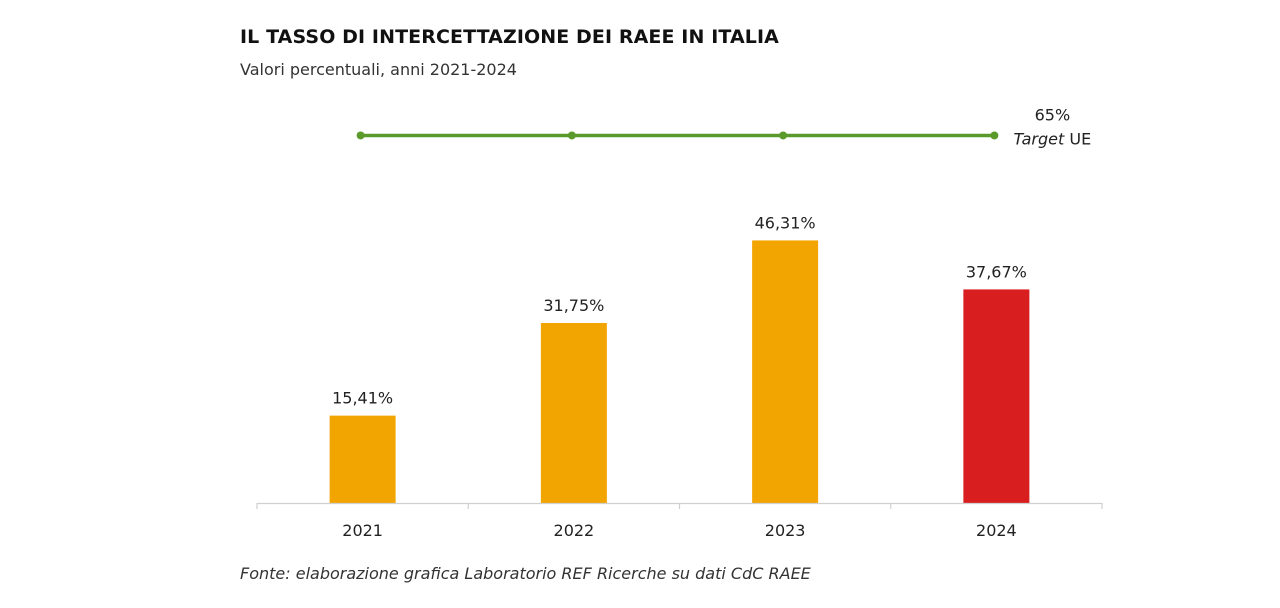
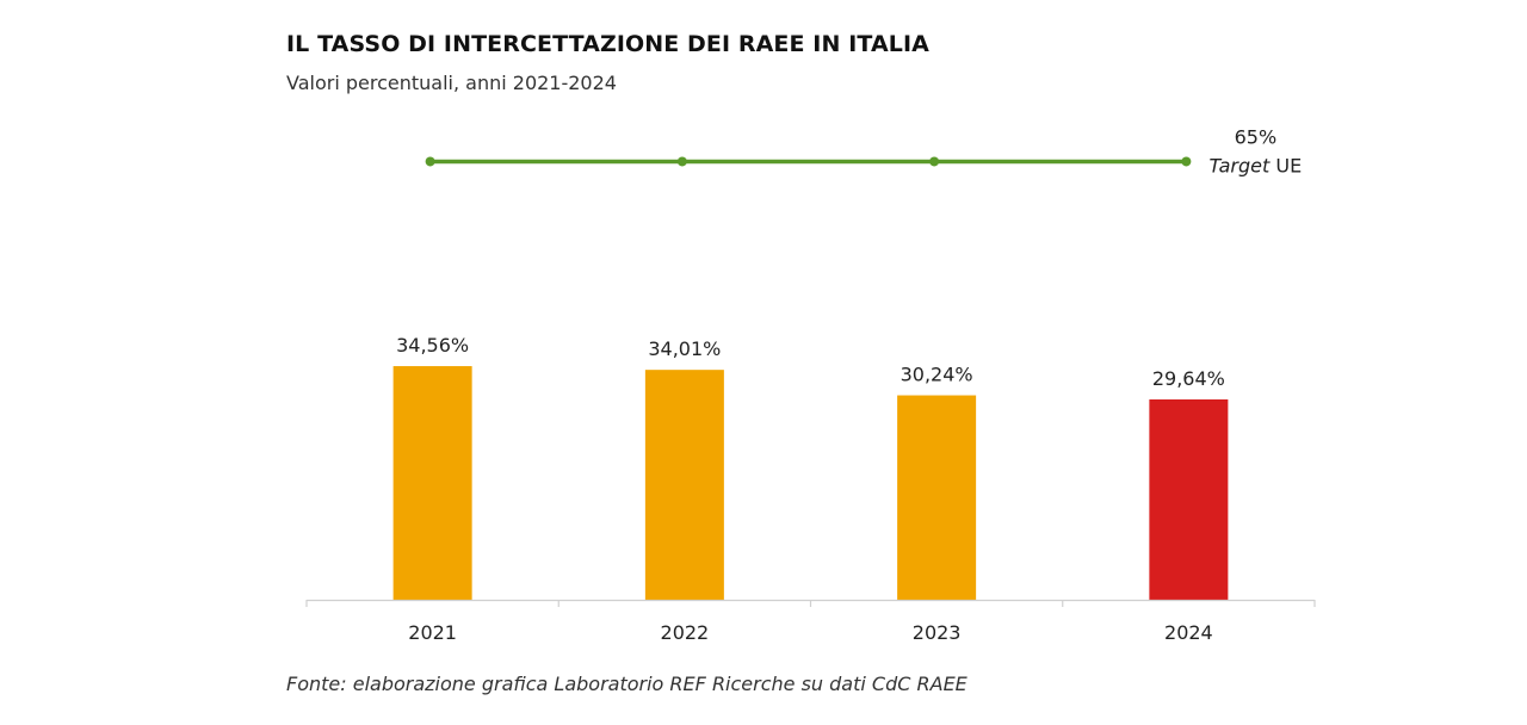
2021: 15,41% -> 34,56%
2022: 31,75% -> 34,01%
2023: 46,31% -> 30,24%
2024: 37,67% -> 29,64%
